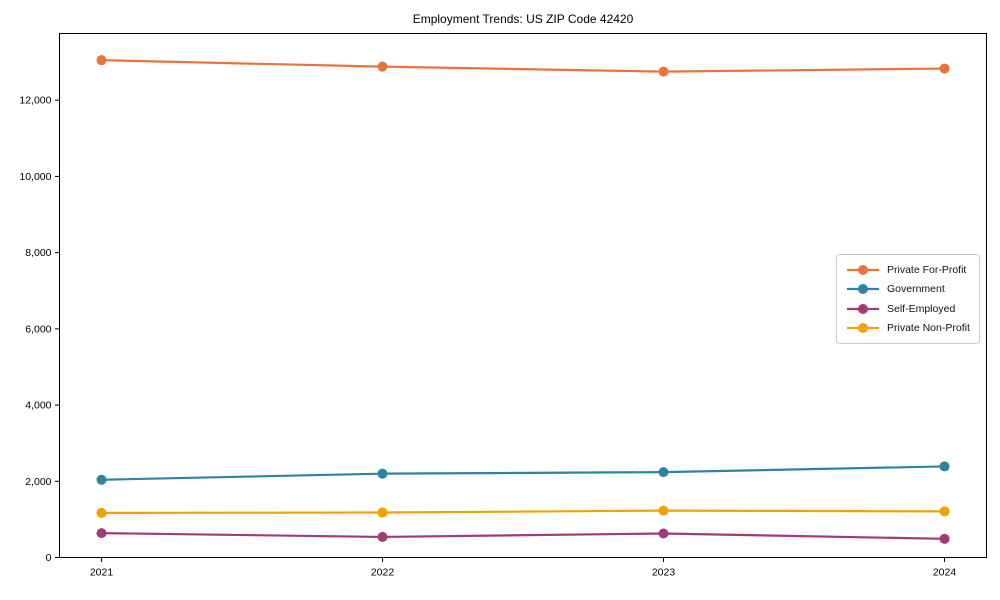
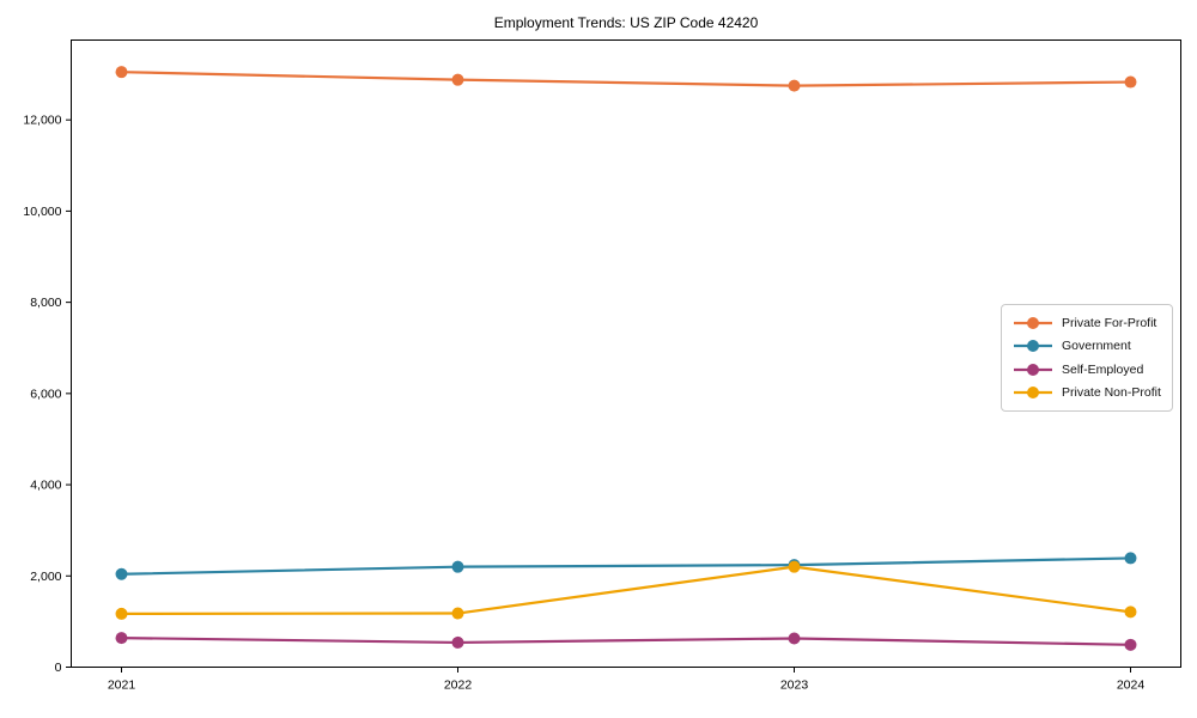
Private Non-Profit/2023: 1200 -> 2200
